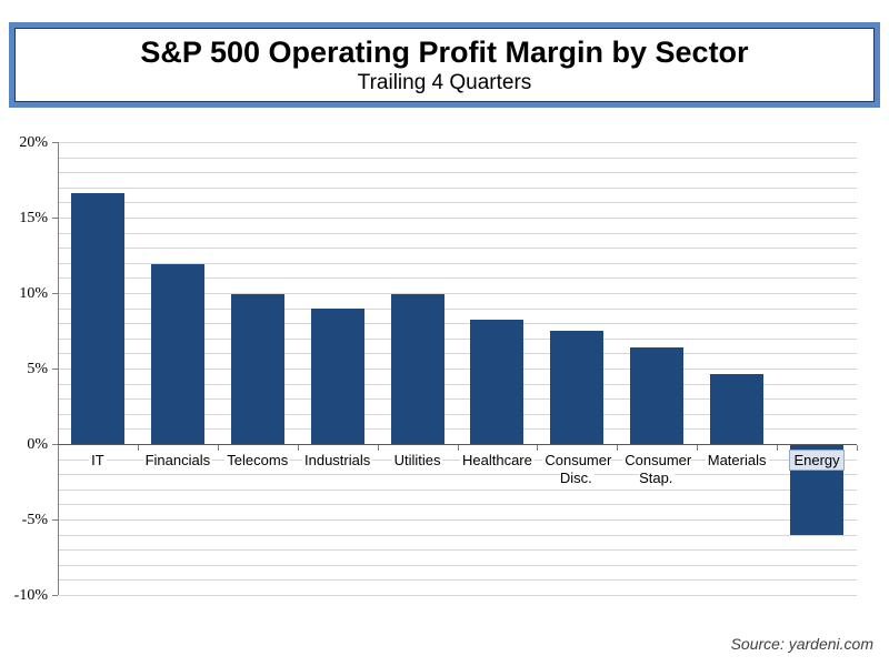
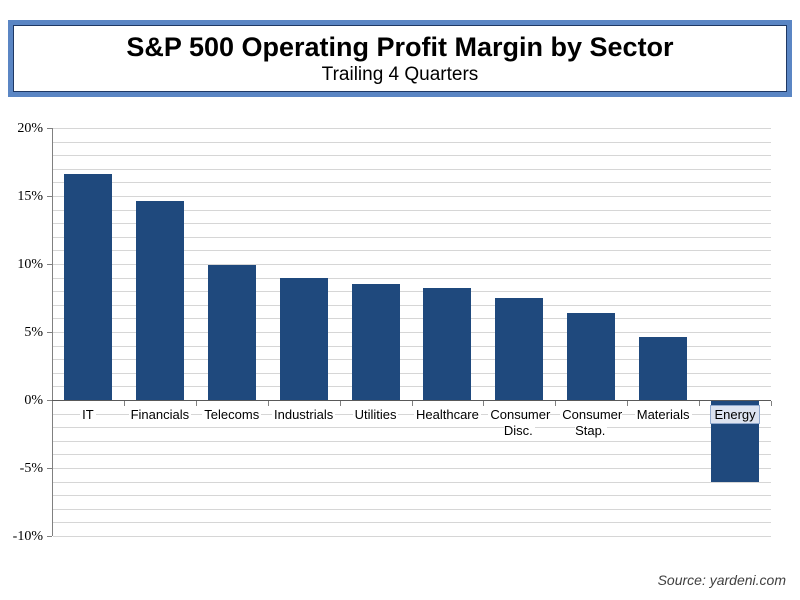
Financials: 11.9% -> 14.6%
Utilities: 9.9% -> 8.5%
